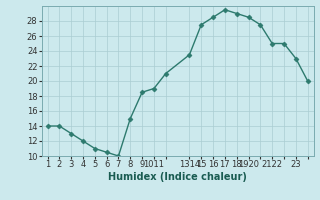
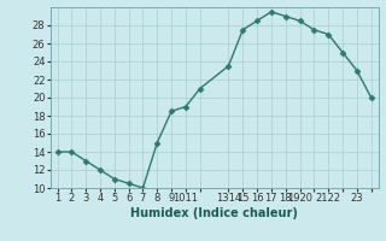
2122: 25.0 -> 27.0
